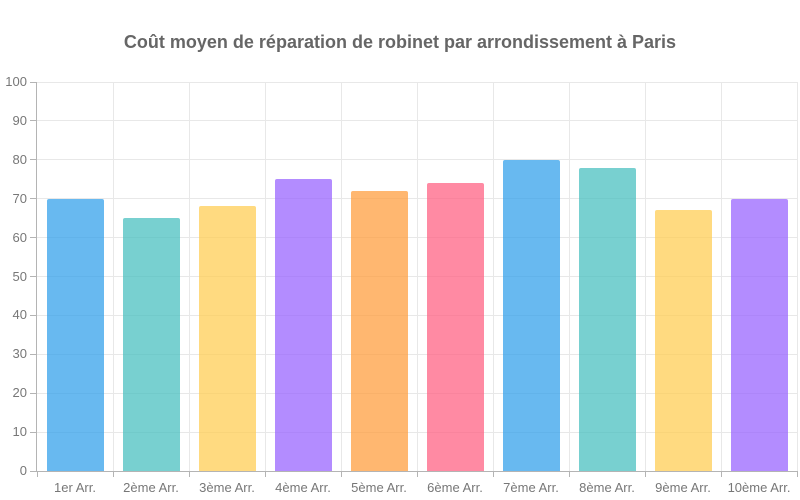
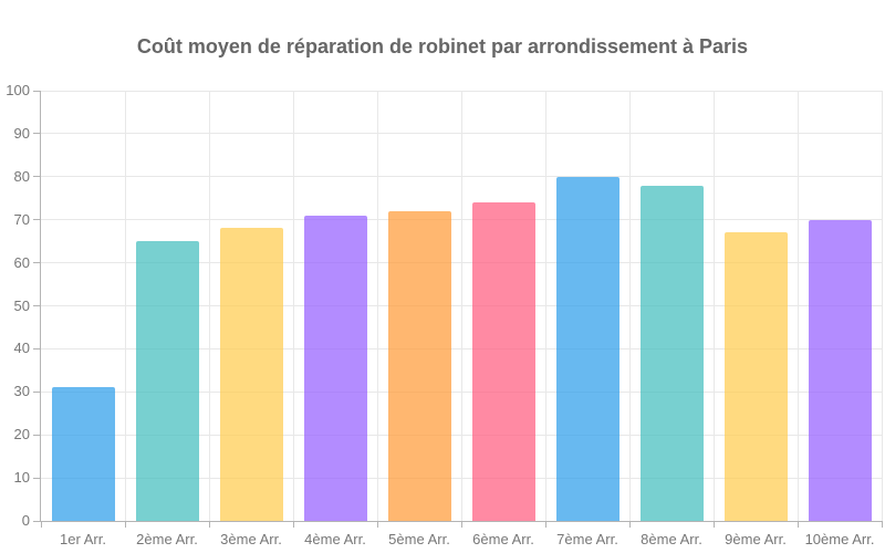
1er Arr.: 70 -> 31
4ème Arr.: 75 -> 71
